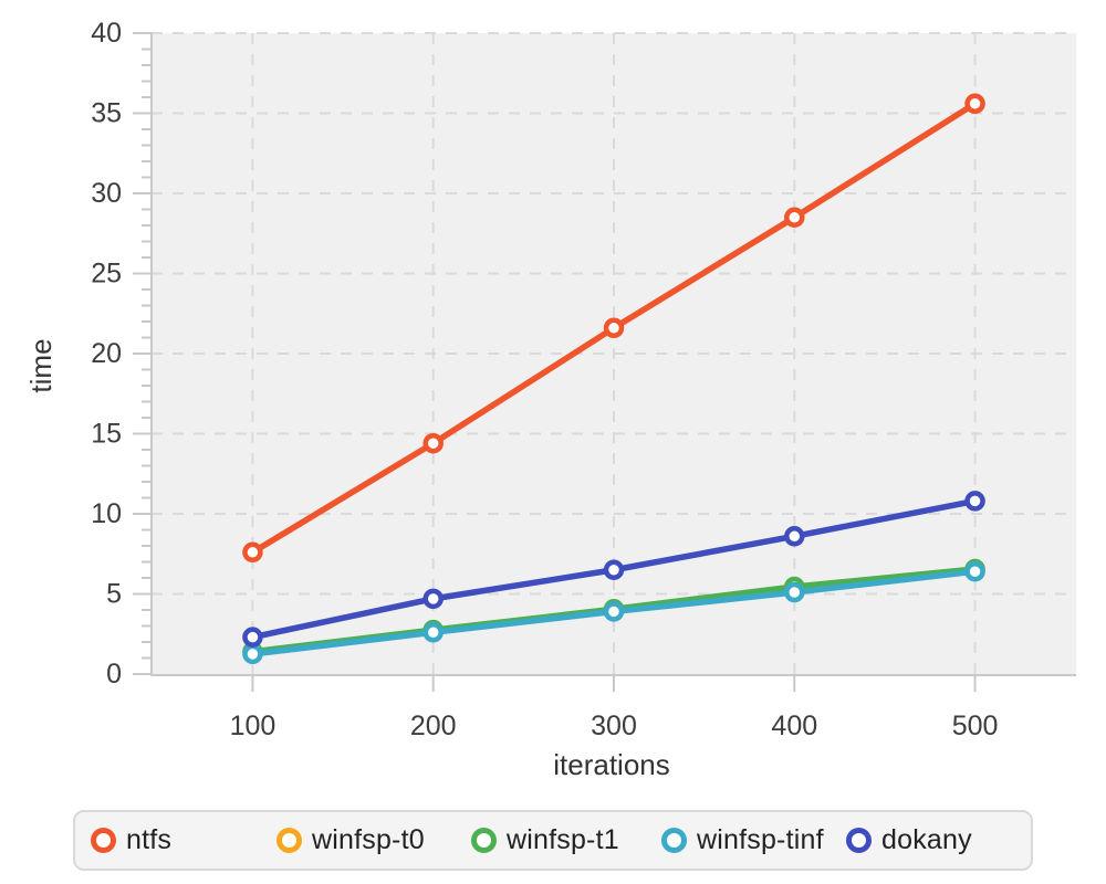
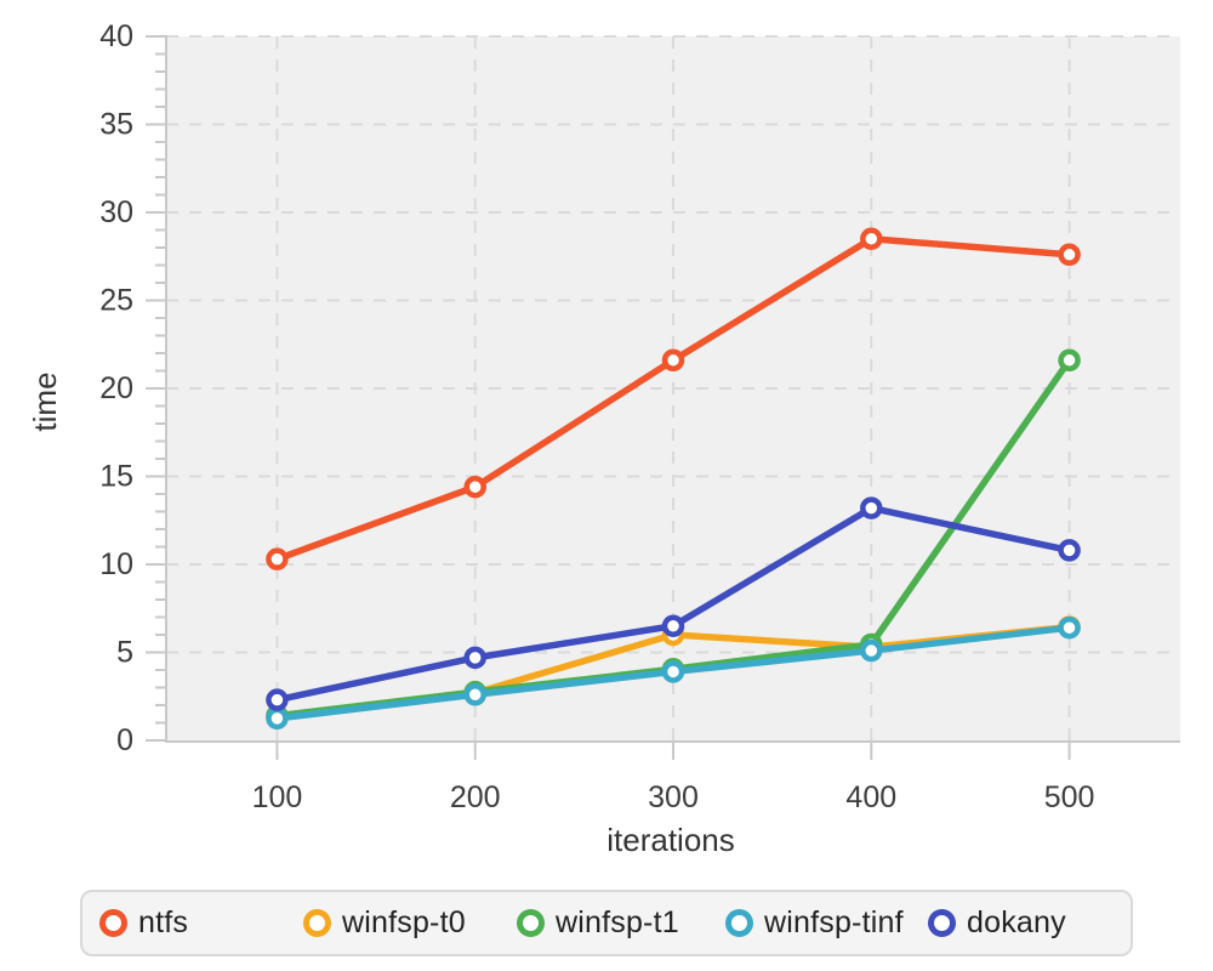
ntfs/100: 7.6 -> 10.3
winfsp-t0/300: 4.0 -> 6.0
dokany/400: 8.6 -> 13.2
ntfs/500: 35.6 -> 27.6
winfsp-t1/500: 6.5 -> 21.6
